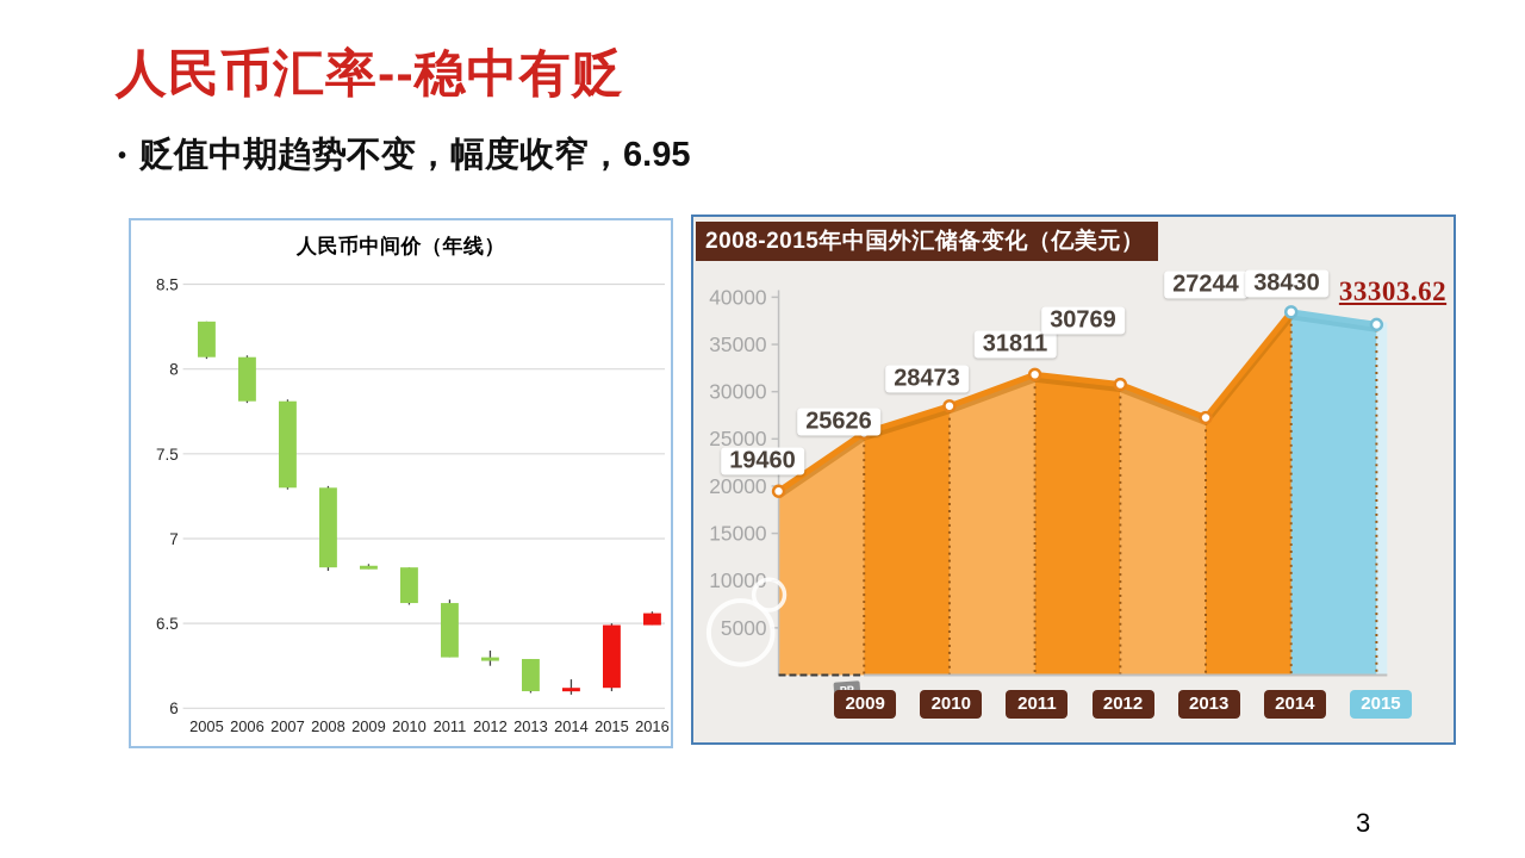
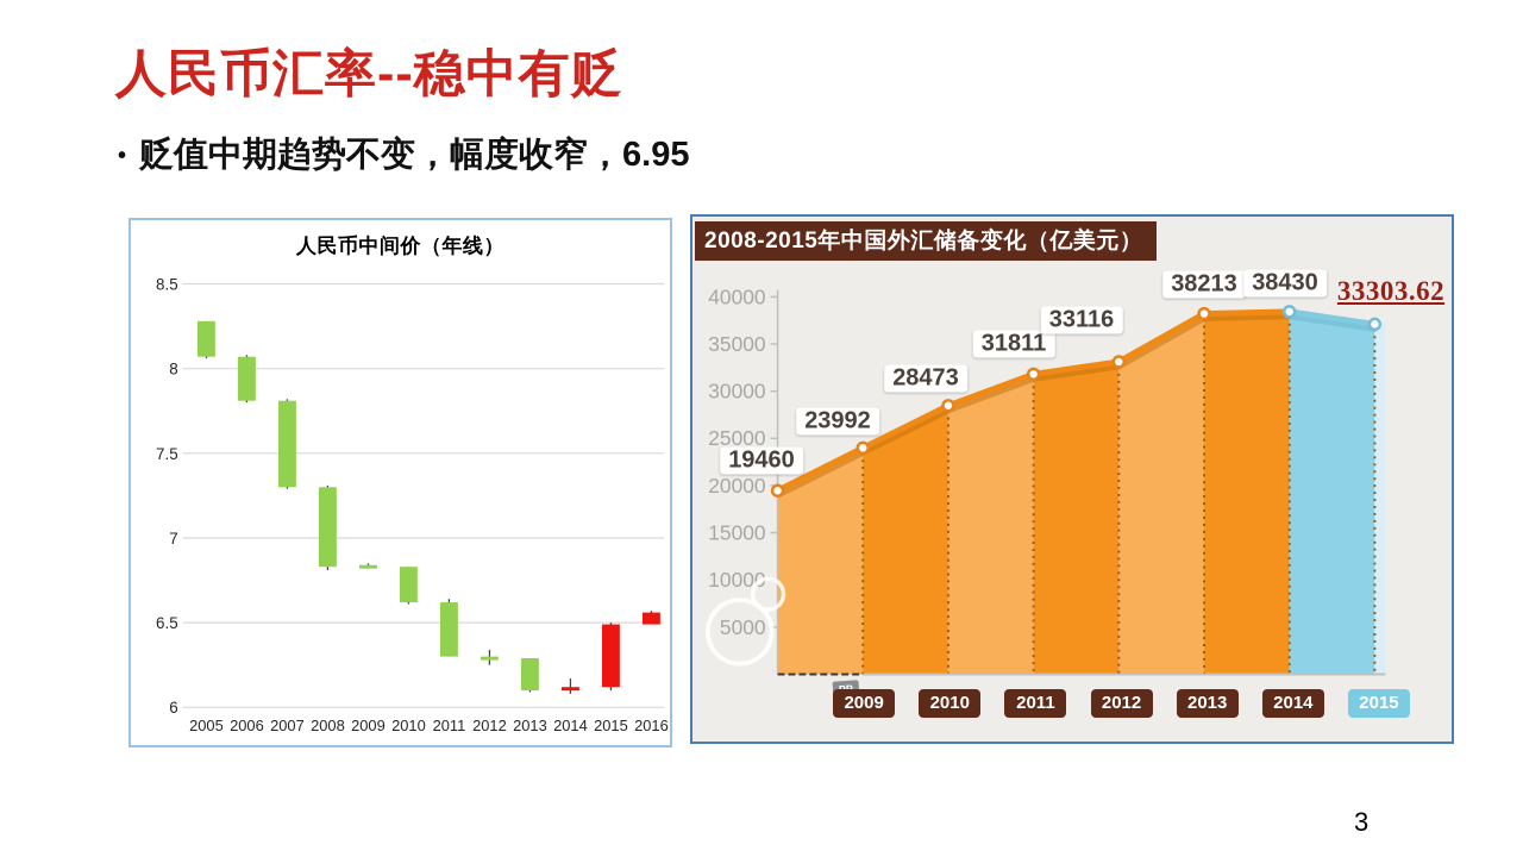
2008-2015年中国外汇储备变化（亿美元）/2009: 25626 -> 23992
2008-2015年中国外汇储备变化（亿美元）/2012: 30769 -> 33116
2008-2015年中国外汇储备变化（亿美元）/2013: 27244 -> 38213
